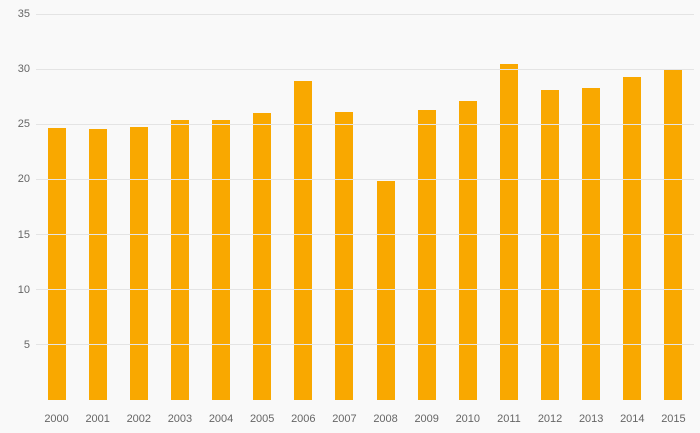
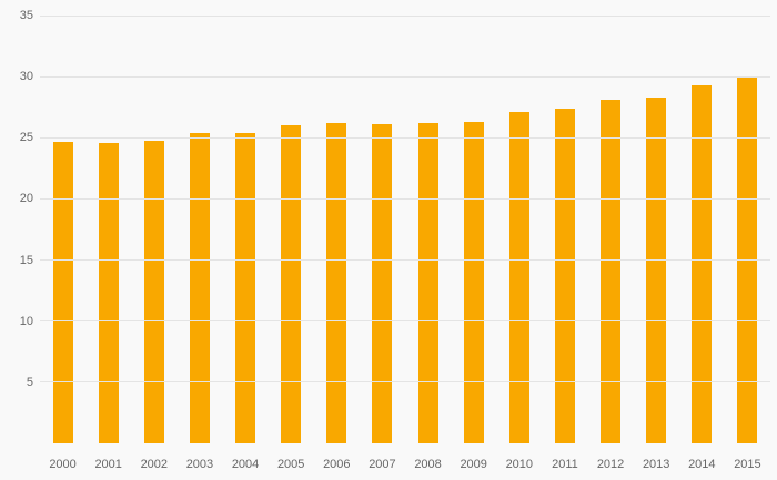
2006: 28.9 -> 26.2
2008: 19.9 -> 26.2
2011: 30.5 -> 27.4
